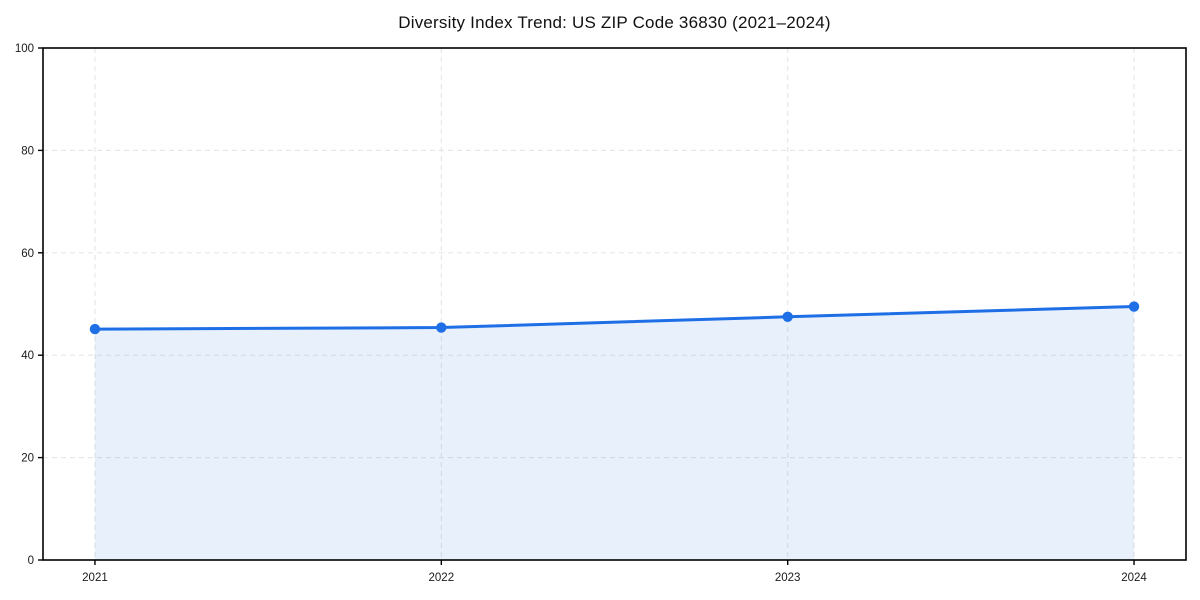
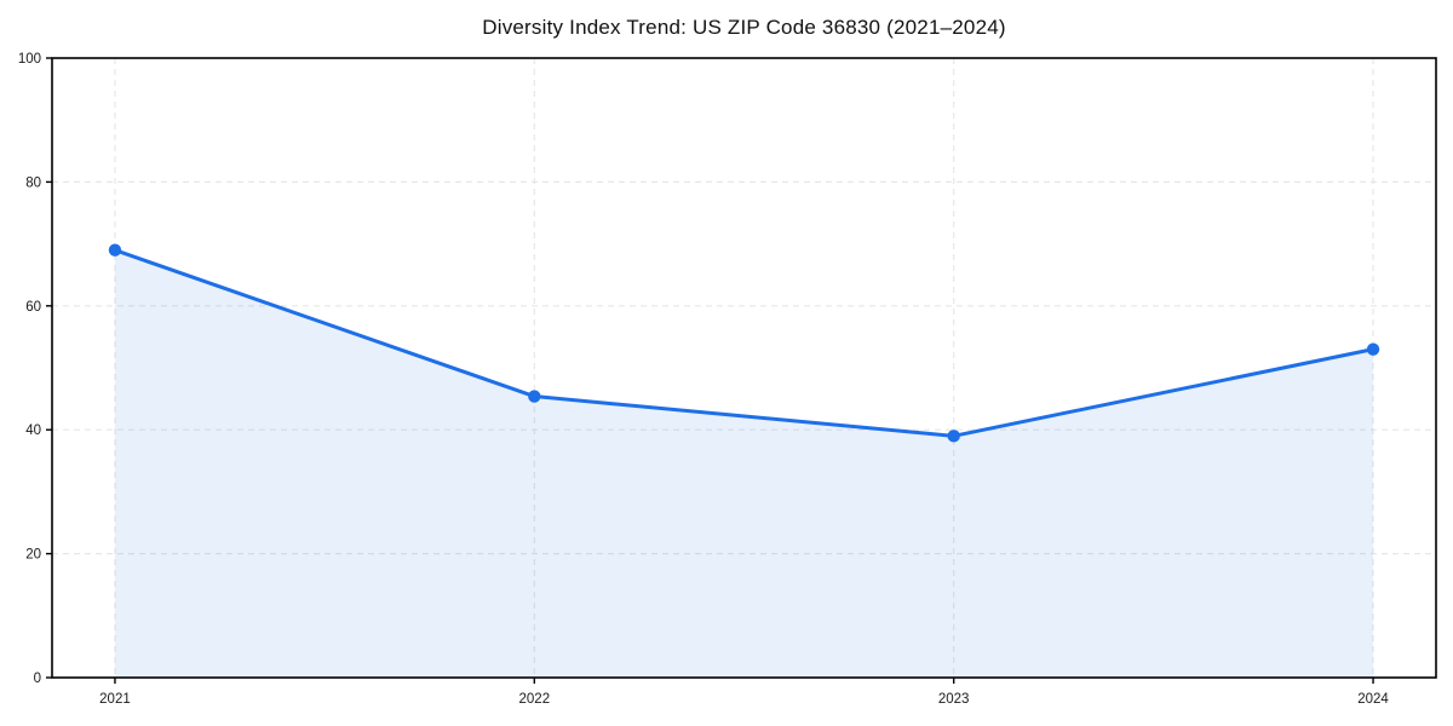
2021: 45 -> 69
2023: 48 -> 39
2024: 50 -> 53
